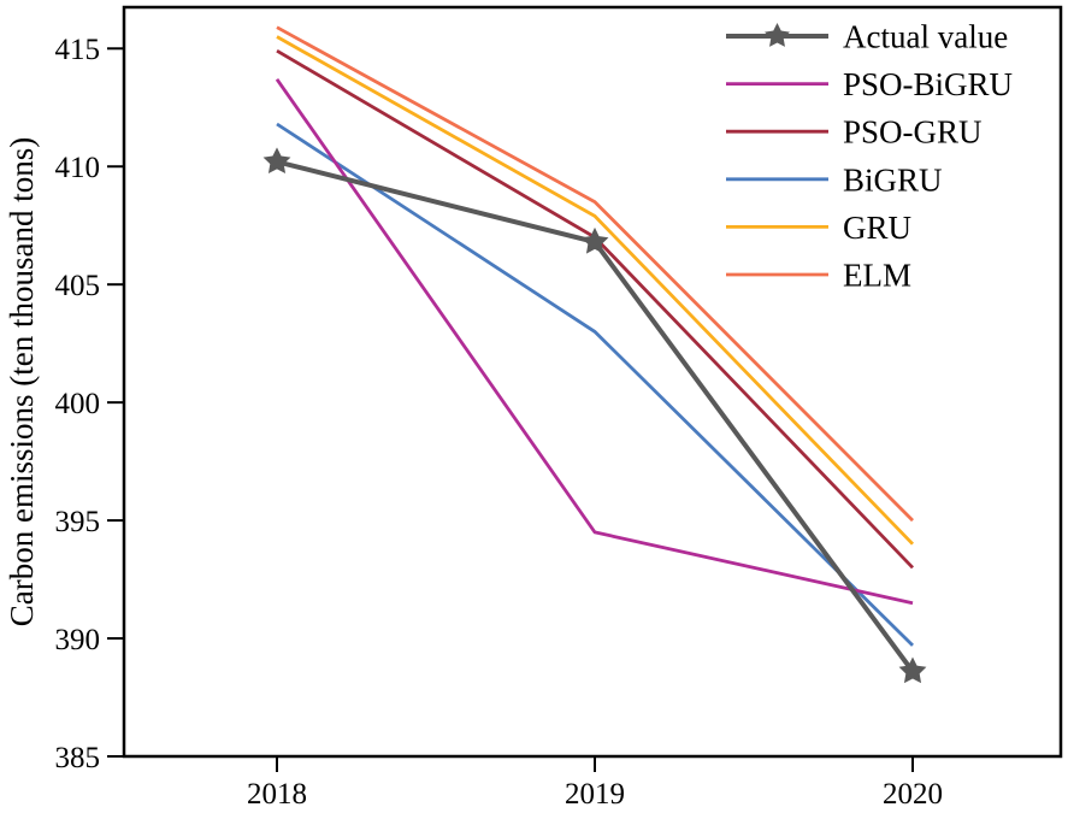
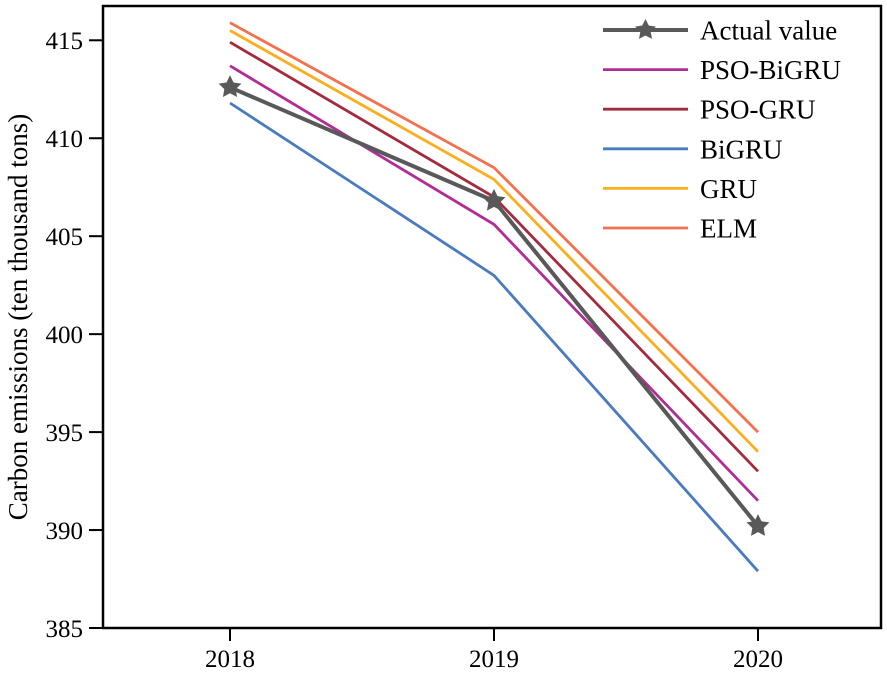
Actual value/2018: 410.2 -> 412.6
PSO-BiGRU/2019: 394.5 -> 405.6
Actual value/2020: 388.6 -> 390.2
BiGRU/2020: 389.7 -> 387.9
